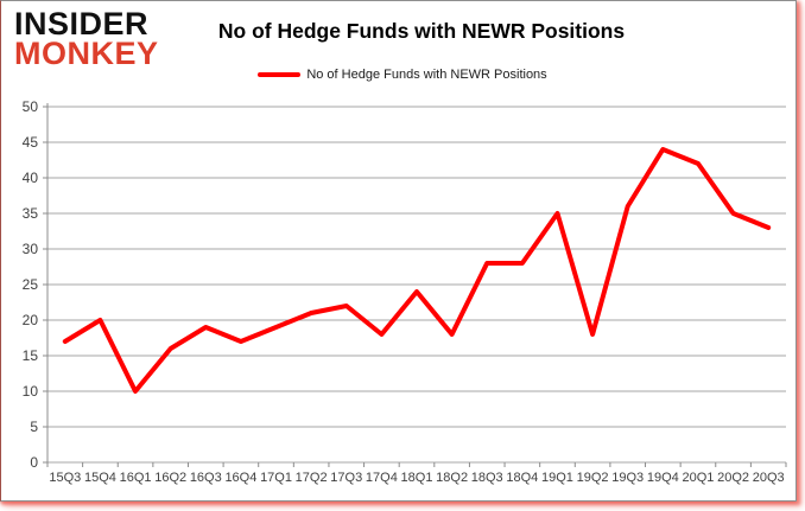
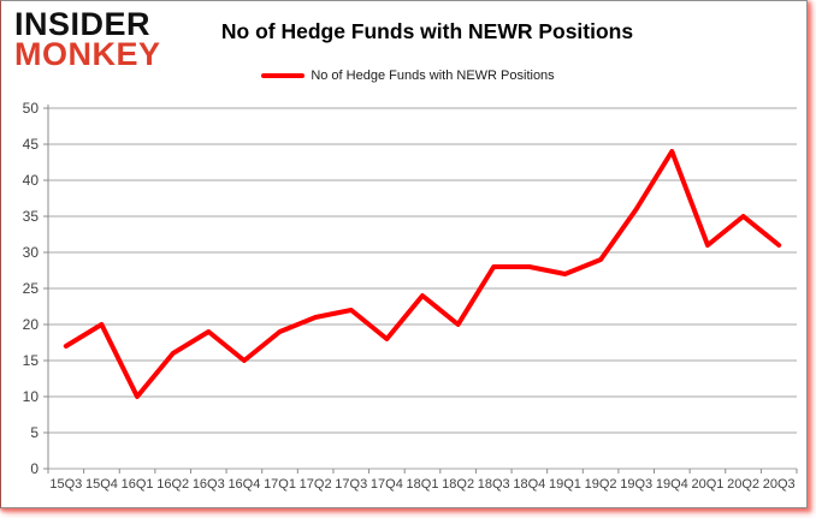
16Q4: 17 -> 15
18Q2: 18 -> 20
19Q1: 35 -> 27
19Q2: 18 -> 29
20Q1: 42 -> 31
20Q3: 33 -> 31
